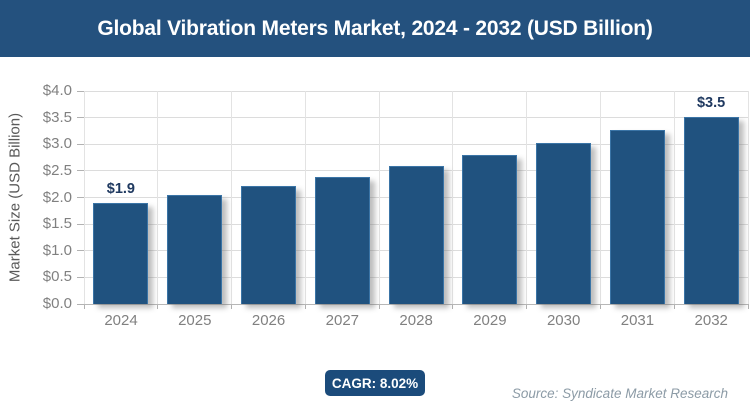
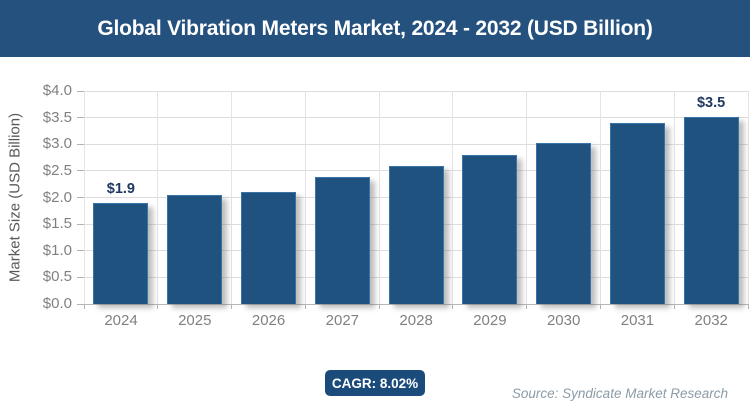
2026: $2.2 -> $2.1
2031: $3.3 -> $3.4
